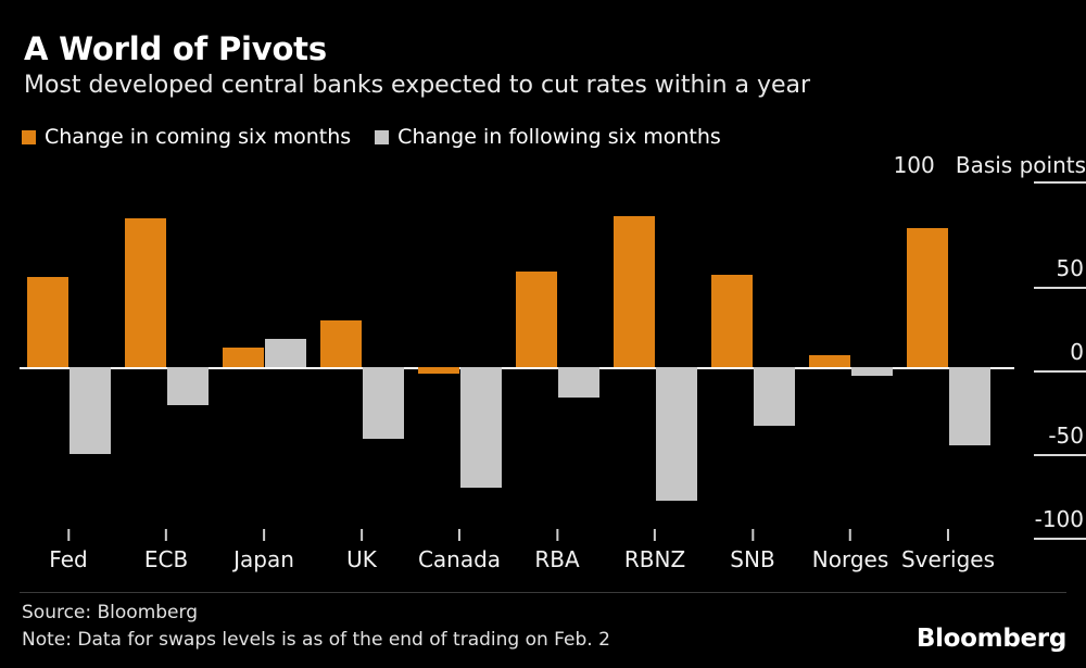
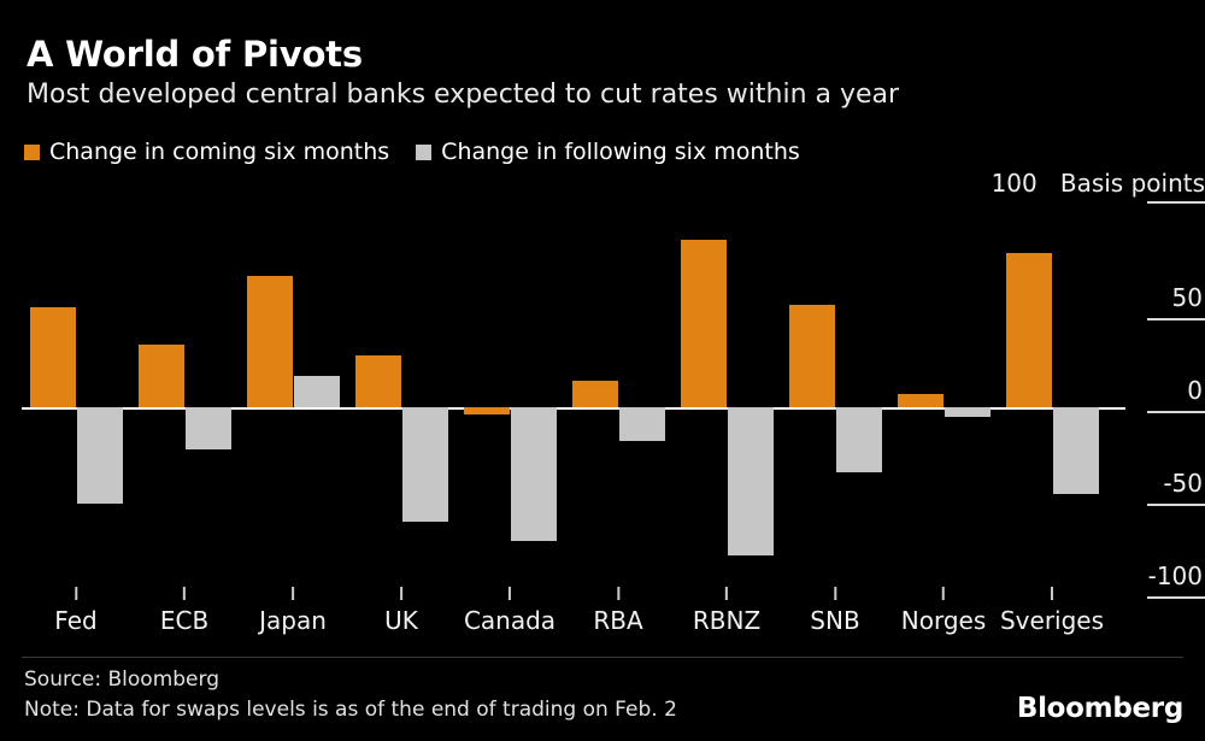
Change in coming six months/ECB: 89 -> 34
Change in coming six months/Japan: 12 -> 71
Change in following six months/UK: -43 -> -62
Change in coming six months/RBA: 57 -> 14
